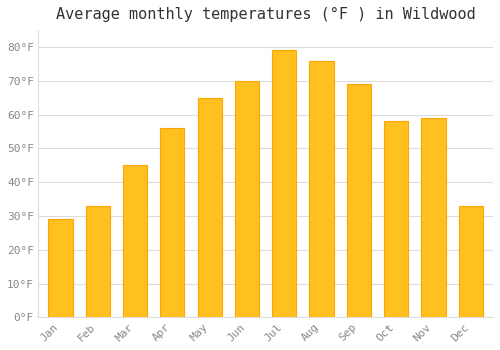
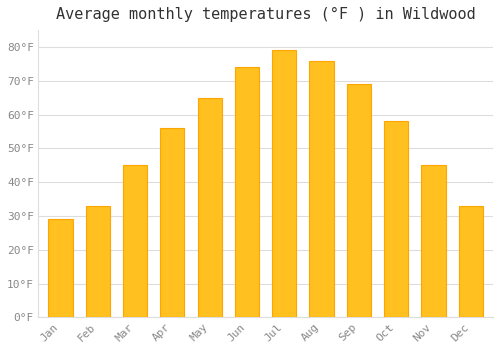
Jun: 70°F -> 74°F
Nov: 59°F -> 45°F
